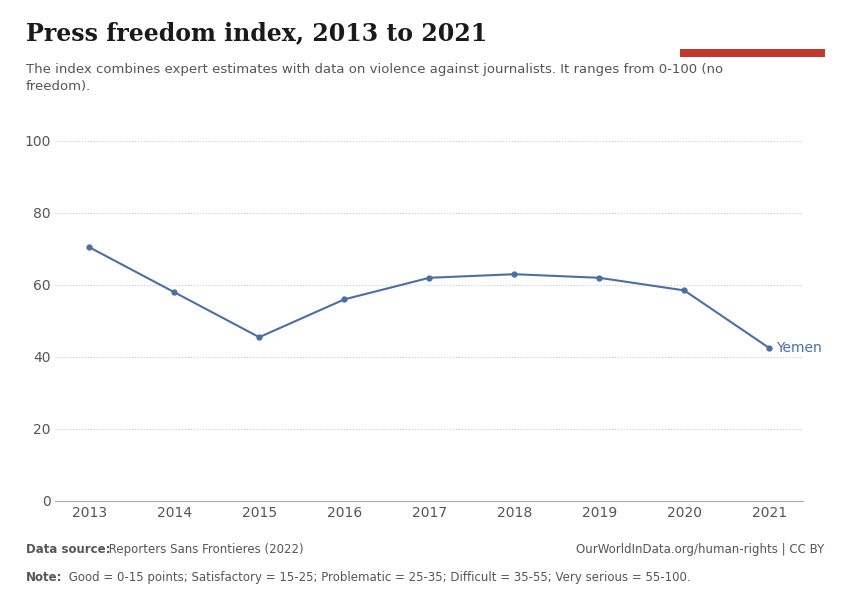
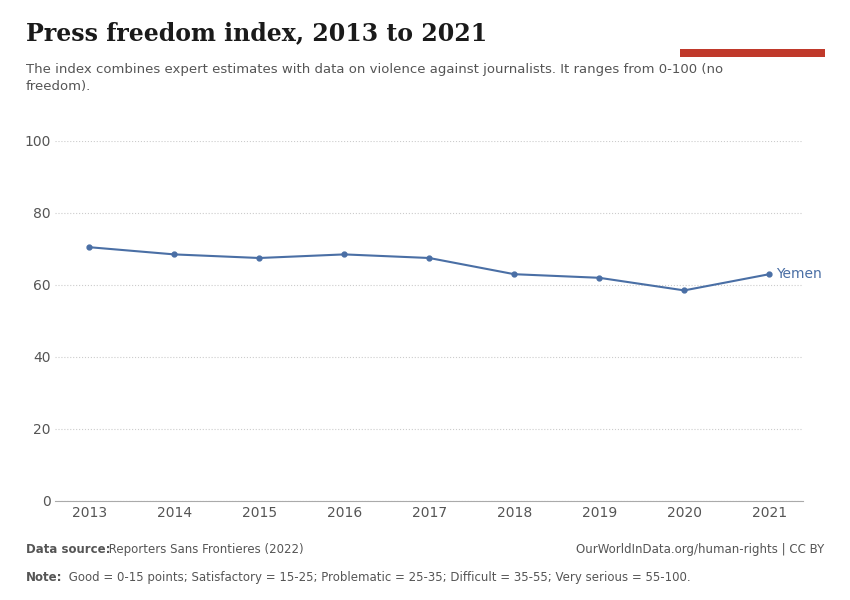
2014: 58.0 -> 68.5
2015: 45.5 -> 67.5
2016: 56.0 -> 68.5
2017: 62.0 -> 67.5
2021: 42.5 -> 63.0
